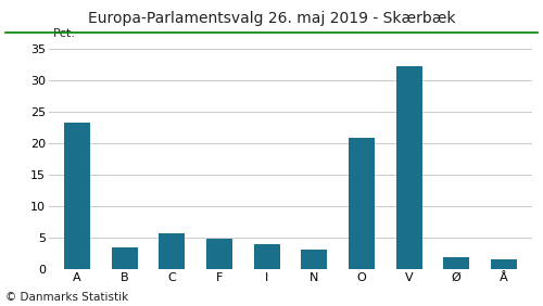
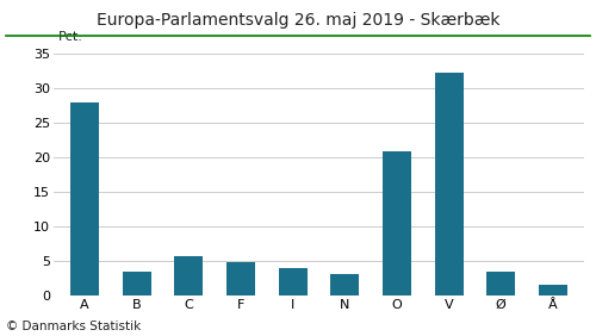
A: 23.3 -> 28.0
Ø: 1.9 -> 3.4
